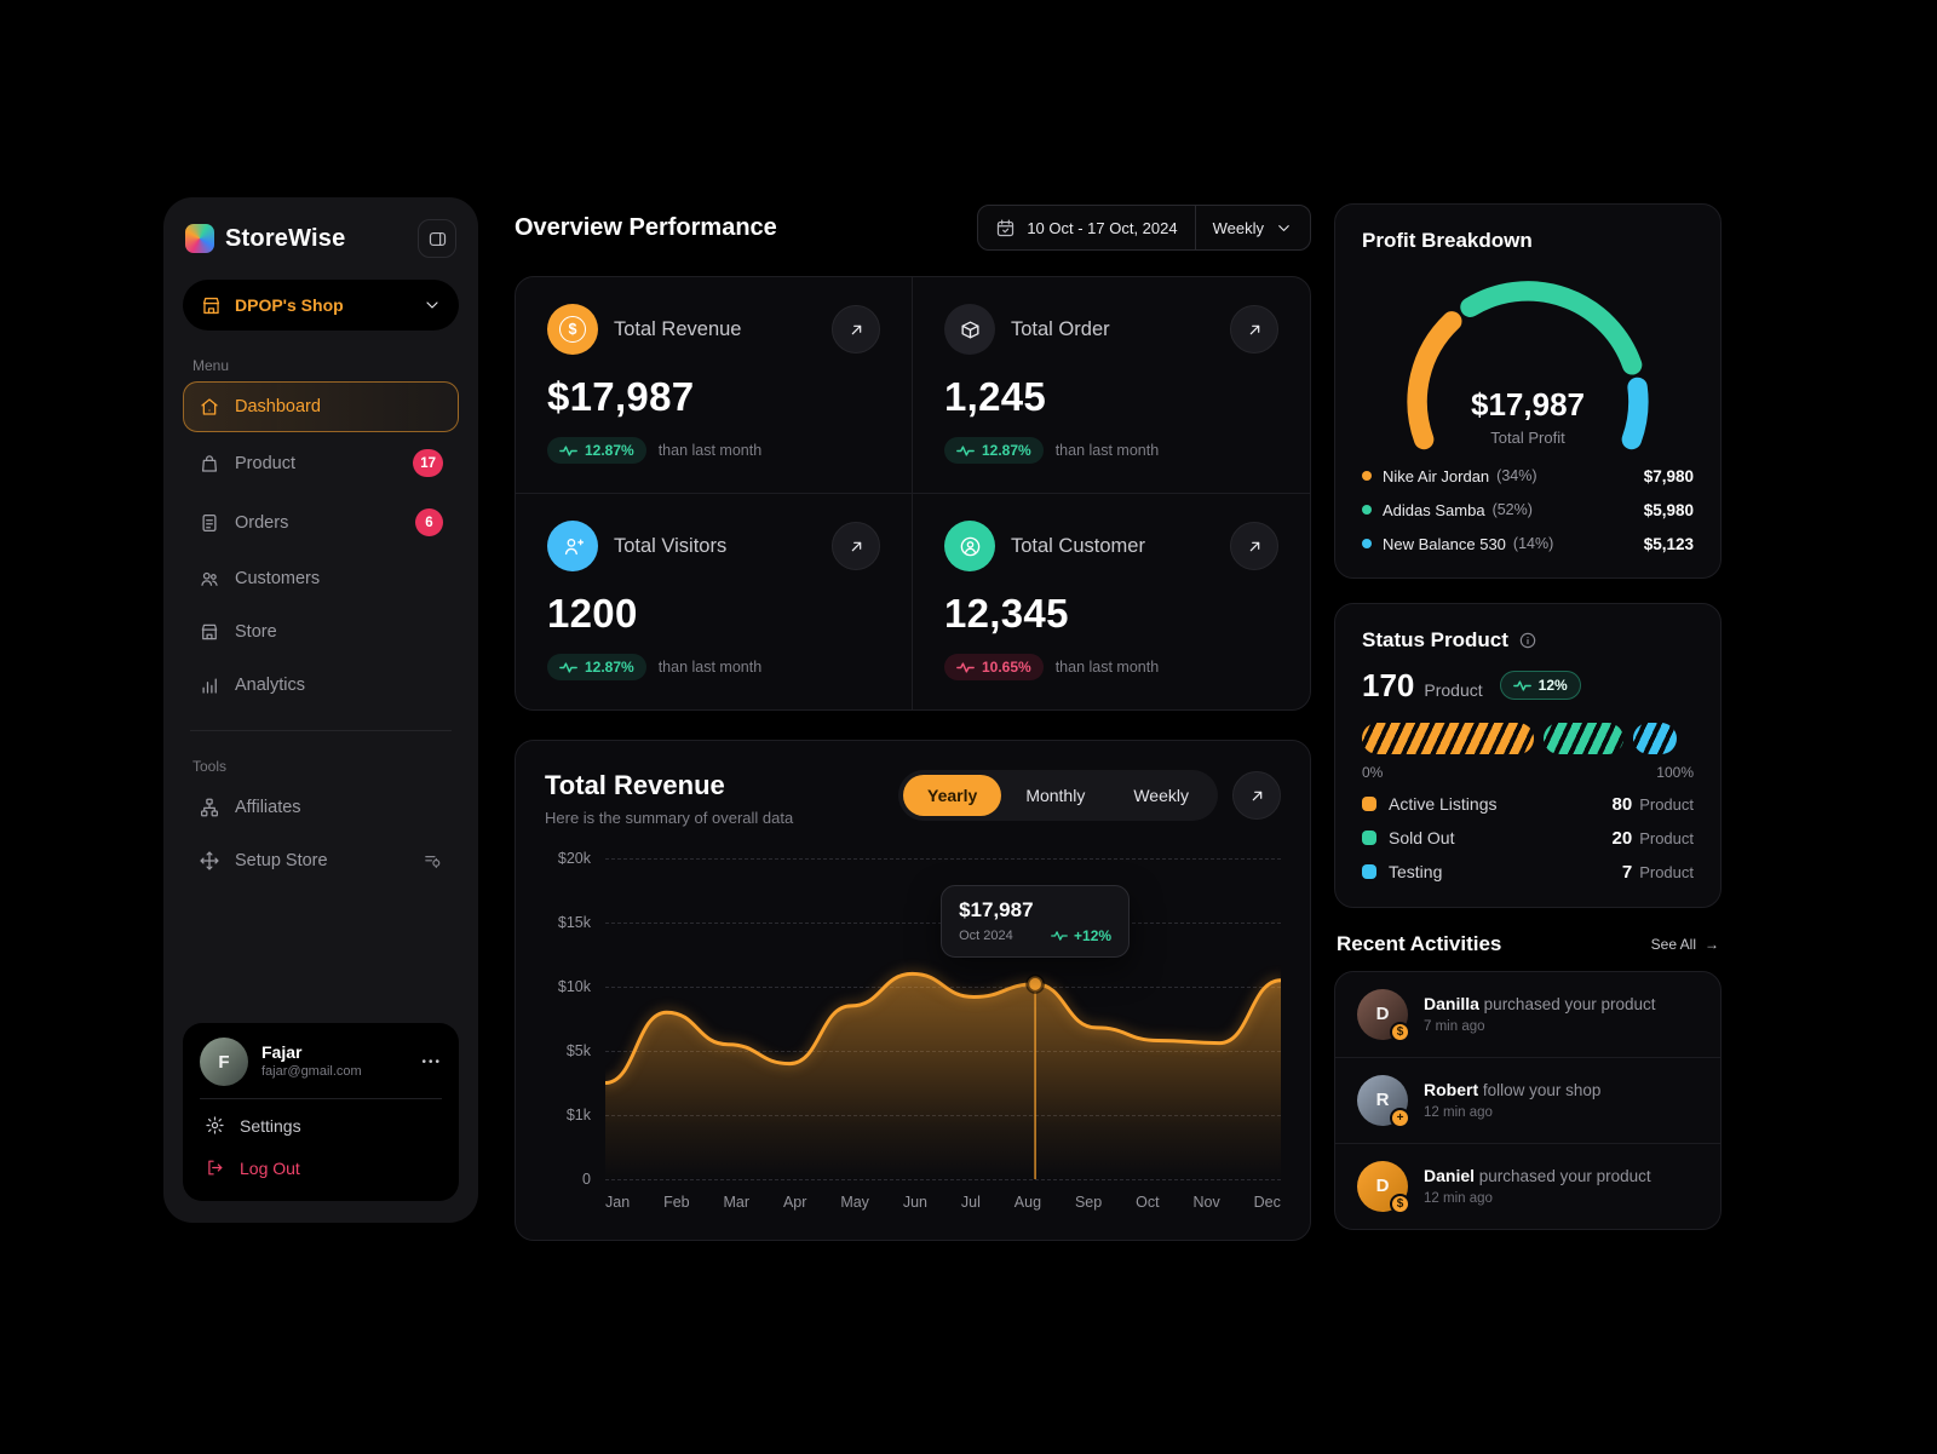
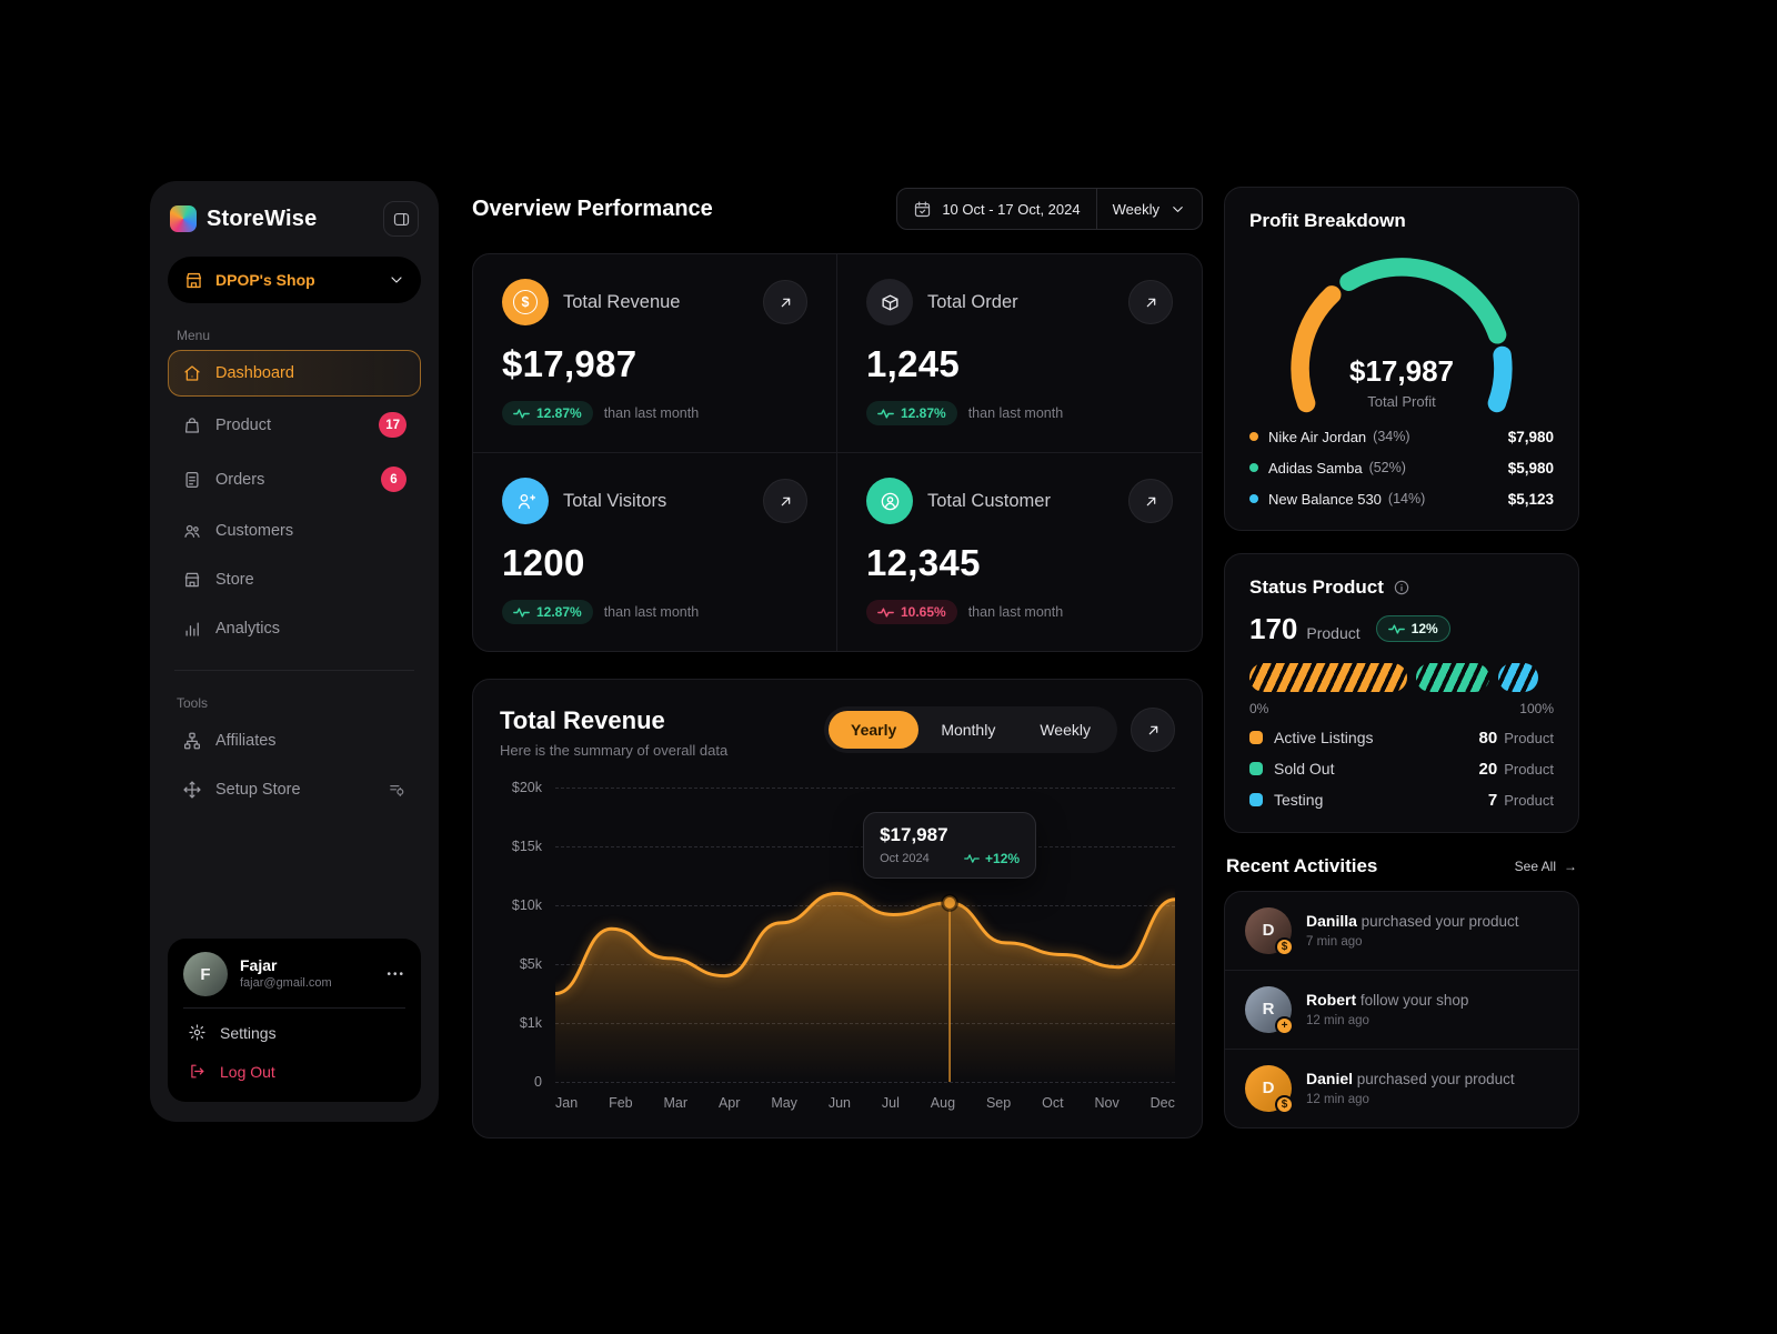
Nov: $5.6k -> $4.8k
